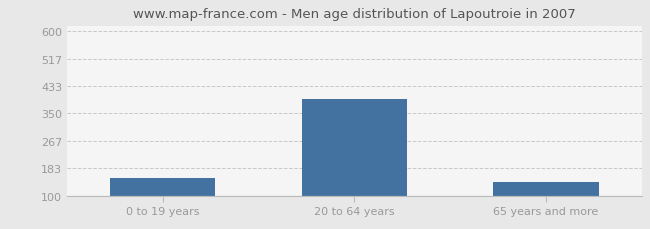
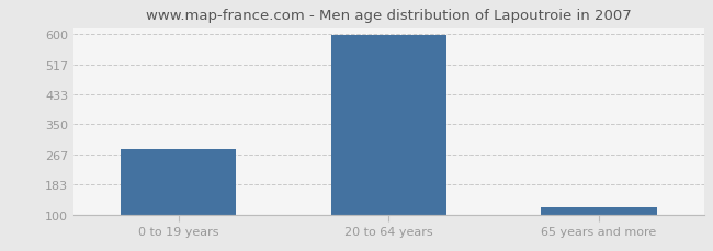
0 to 19 years: 155 -> 280
20 to 64 years: 395 -> 597
65 years and more: 140 -> 120
